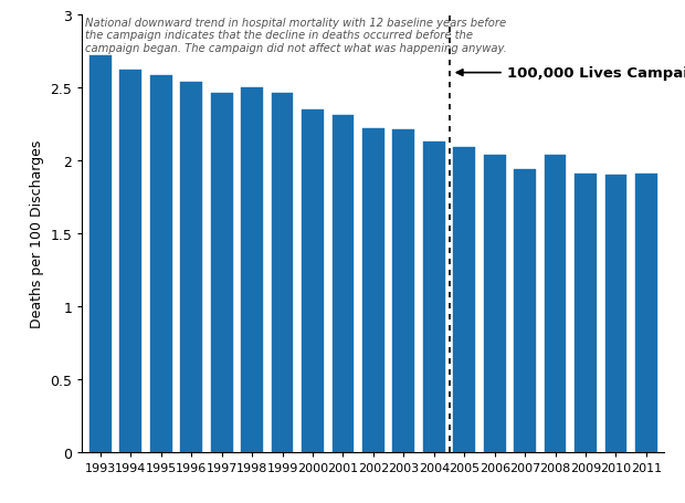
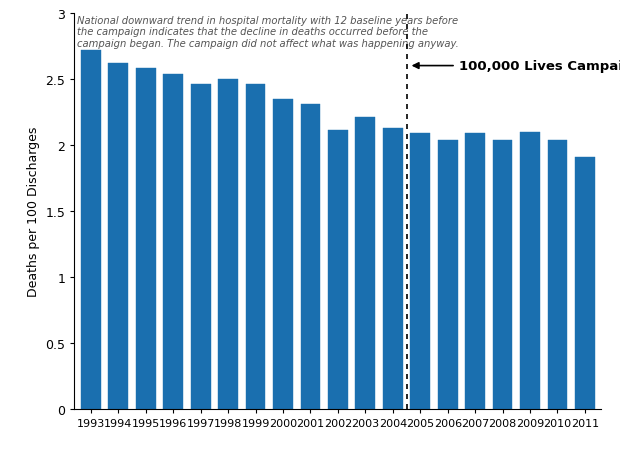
2002: 2.22 -> 2.11
2007: 1.94 -> 2.09
2009: 1.91 -> 2.10
2010: 1.90 -> 2.04
